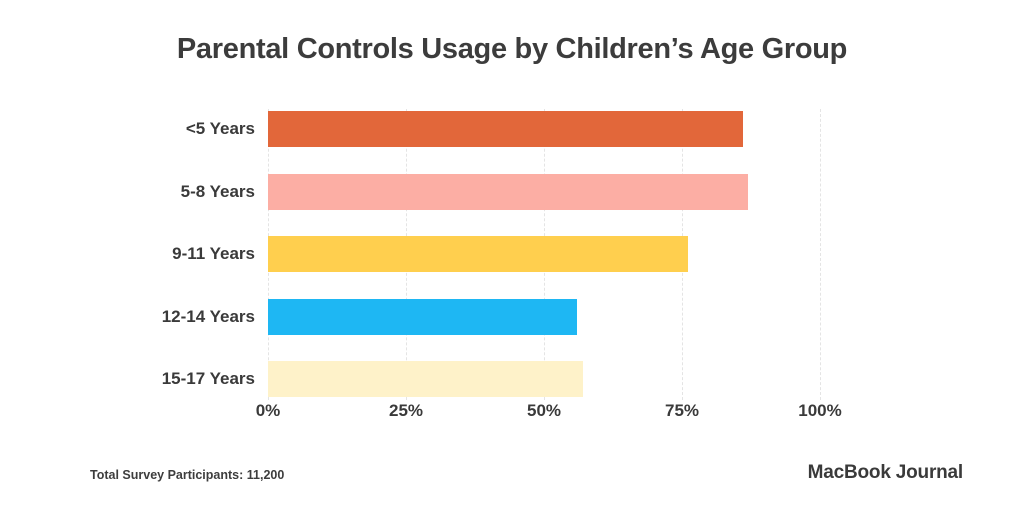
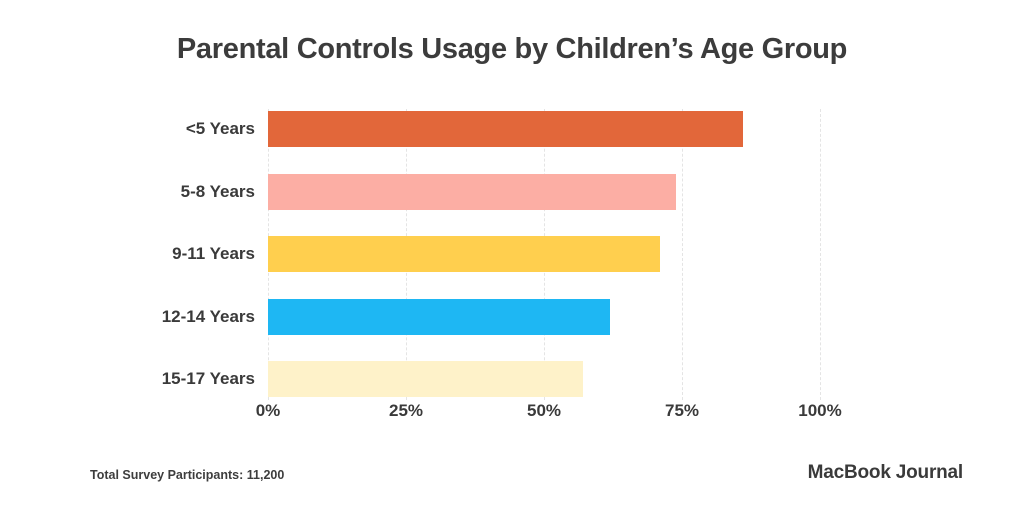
5-8 Years: 87% -> 74%
9-11 Years: 76% -> 71%
12-14 Years: 56% -> 62%
